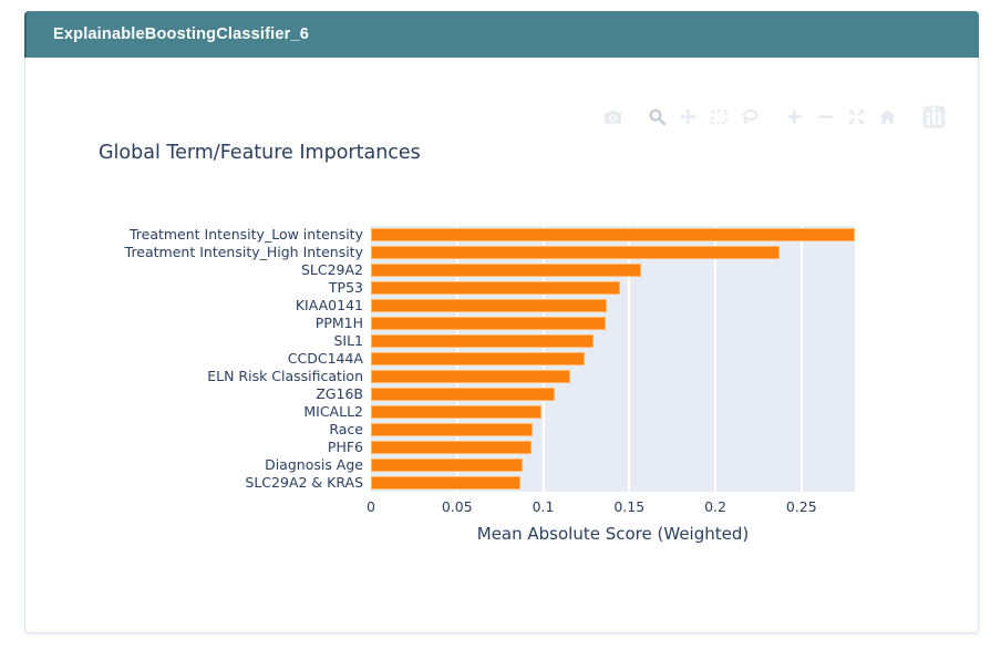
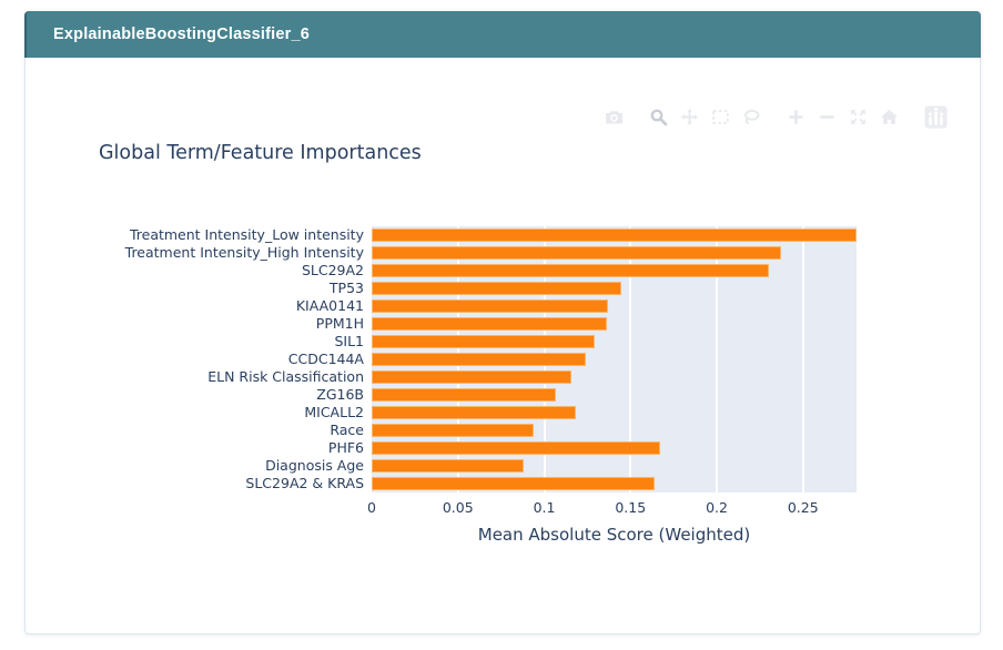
SLC29A2: 0.157 -> 0.230
MICALL2: 0.099 -> 0.118
PHF6: 0.093 -> 0.167
SLC29A2 & KRAS: 0.086 -> 0.164
